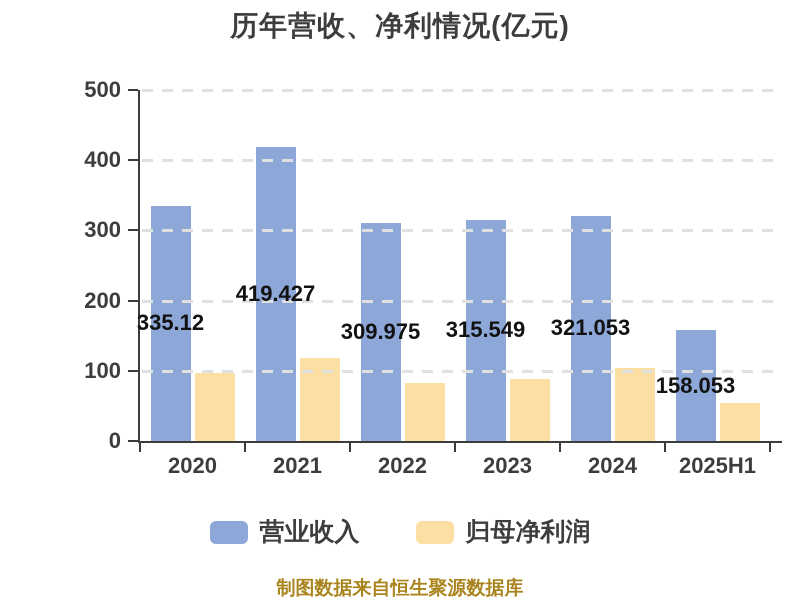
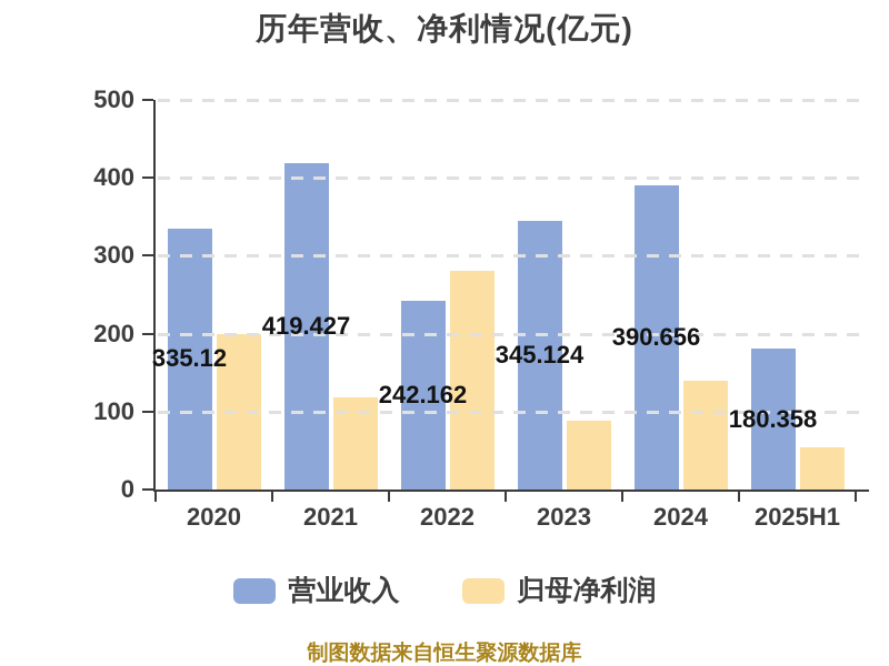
归母净利润/2020: 100 -> 200
营业收入/2022: 309.975 -> 242.162
归母净利润/2022: 80 -> 280
营业收入/2023: 315.549 -> 345.124
营业收入/2024: 321.053 -> 390.656
归母净利润/2024: 100 -> 140
营业收入/2025H1: 158.053 -> 180.358
